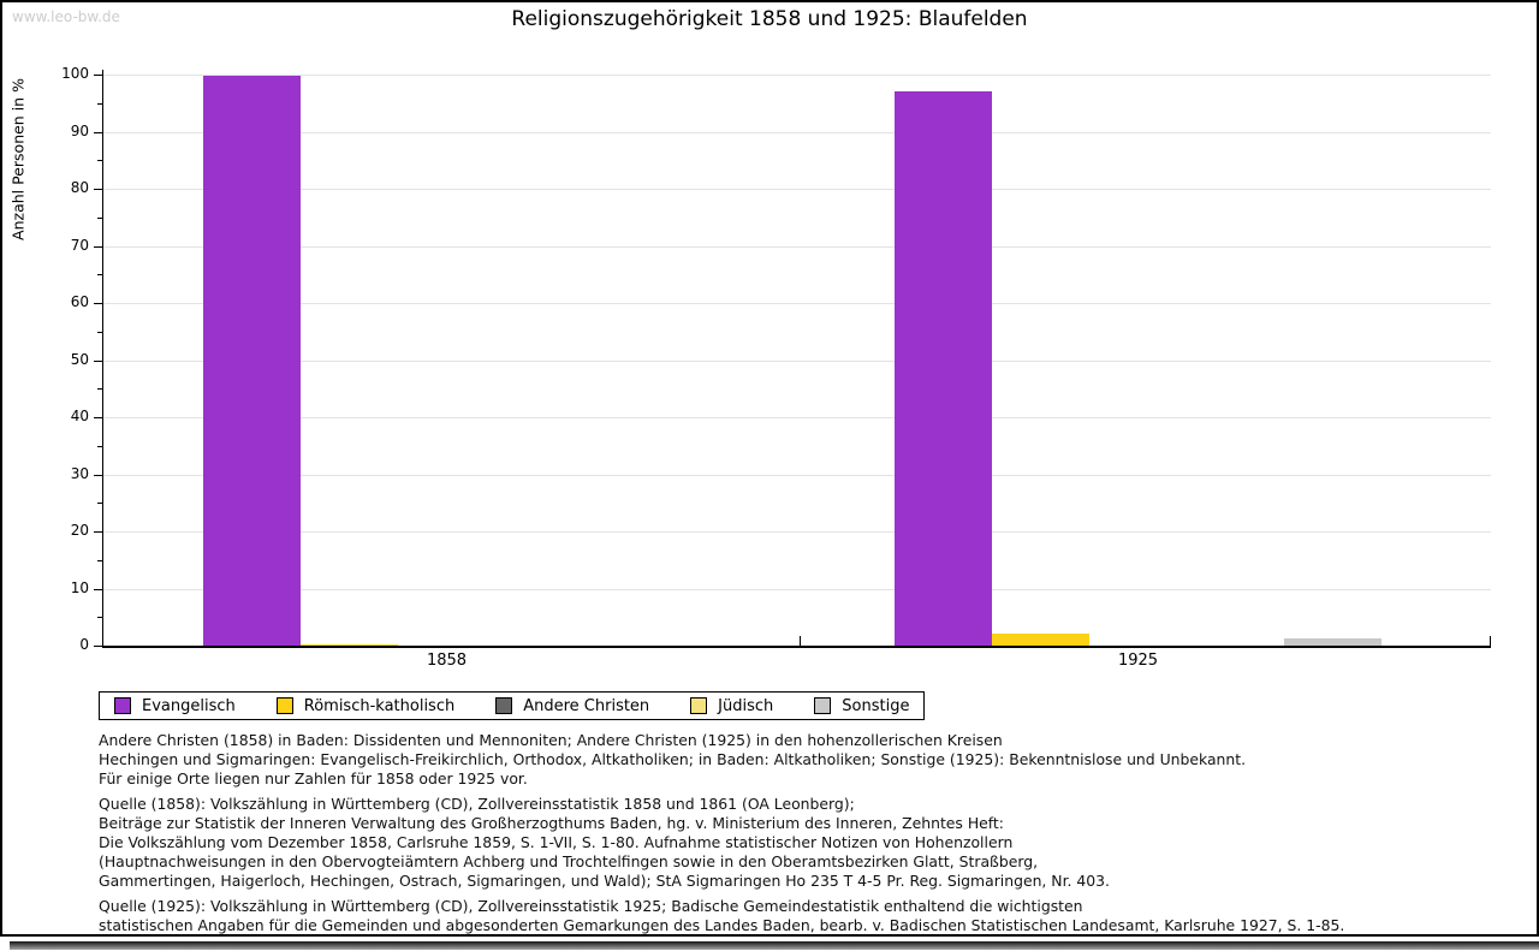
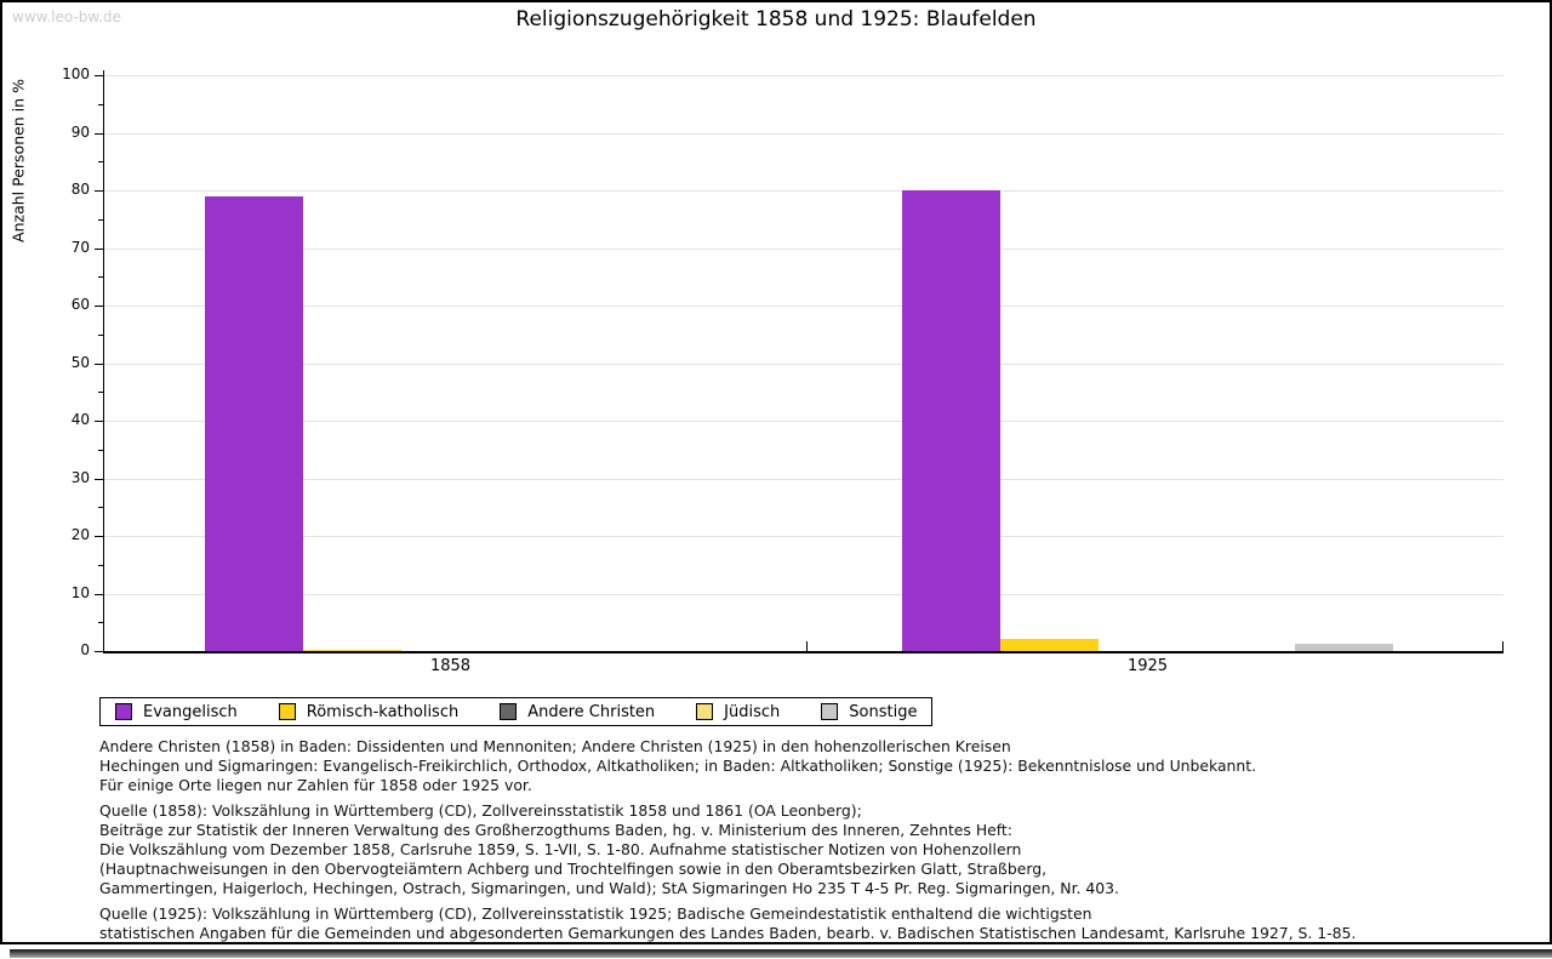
Evangelisch/1858: 100 -> 79
Evangelisch/1925: 97 -> 80
